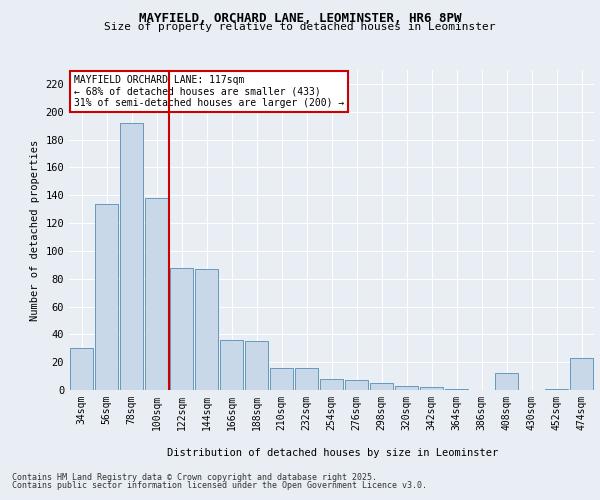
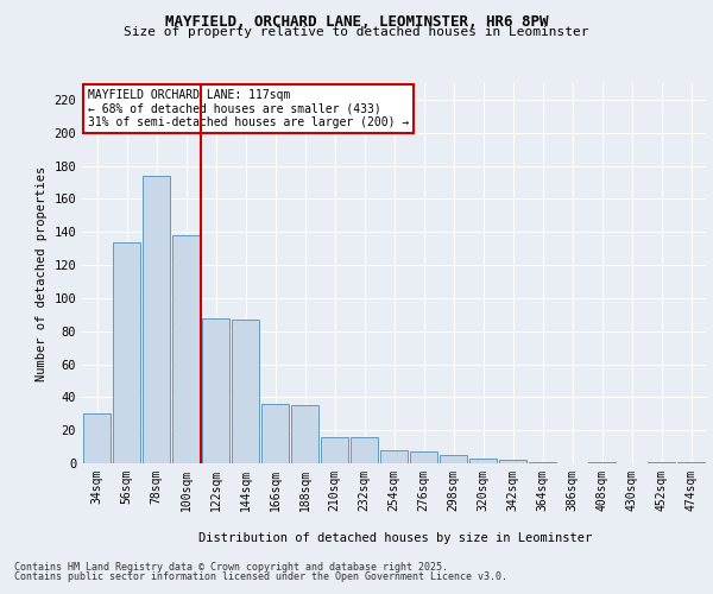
78sqm: 192 -> 174
408sqm: 12 -> 1
474sqm: 23 -> 1
